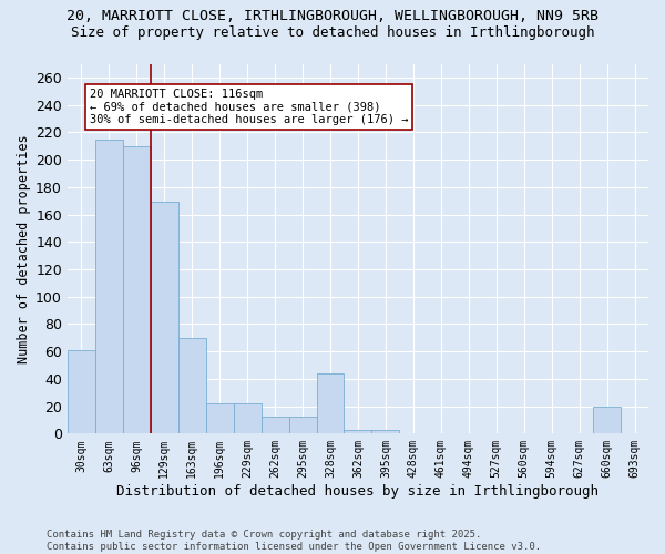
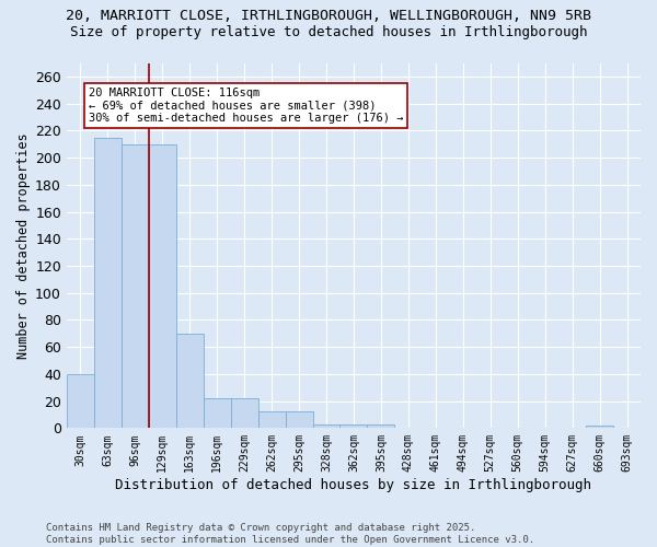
30sqm: 61 -> 40
129sqm: 169 -> 210
328sqm: 44 -> 3
660sqm: 20 -> 2
